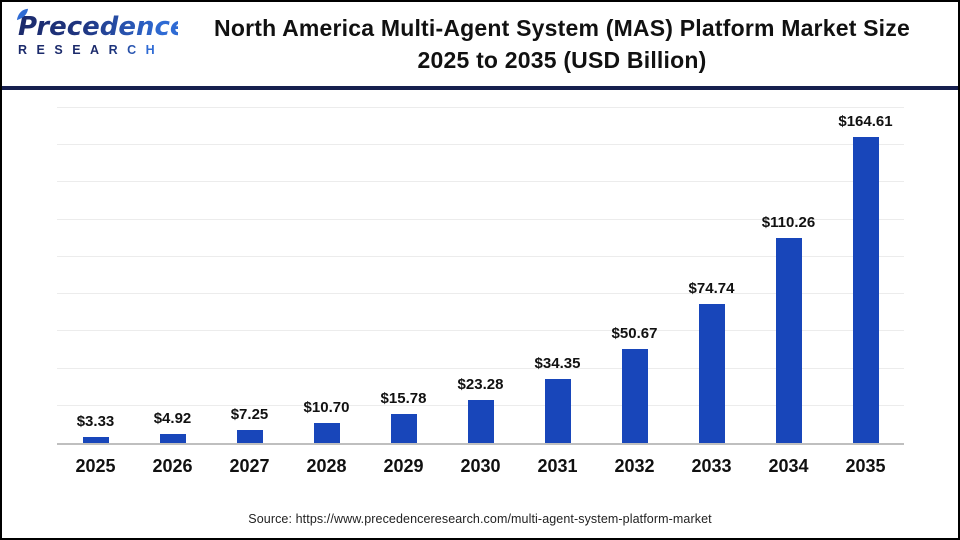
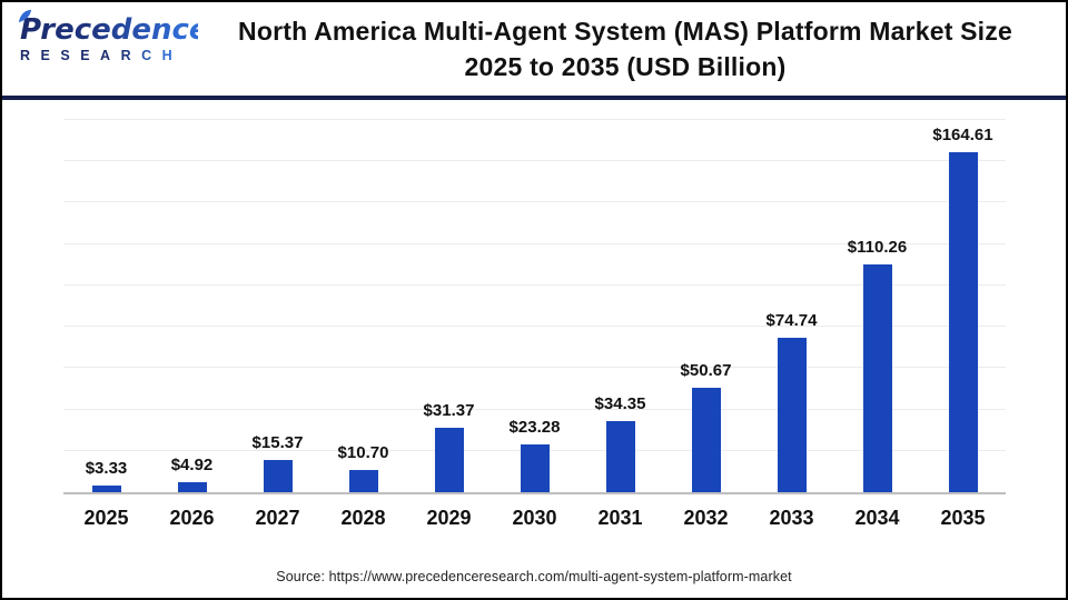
2027: $7.25 -> $15.37
2029: $15.78 -> $31.37
